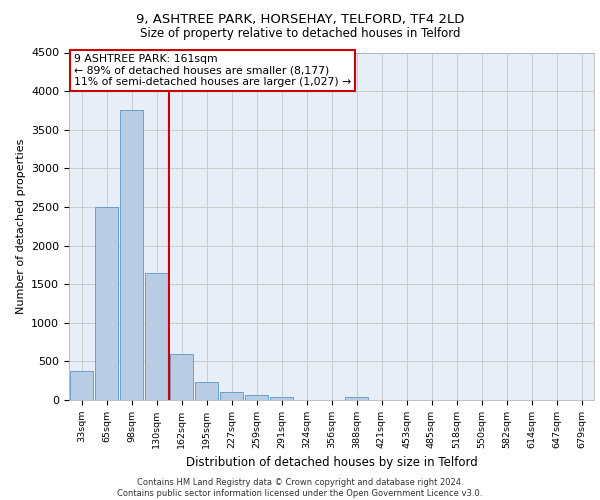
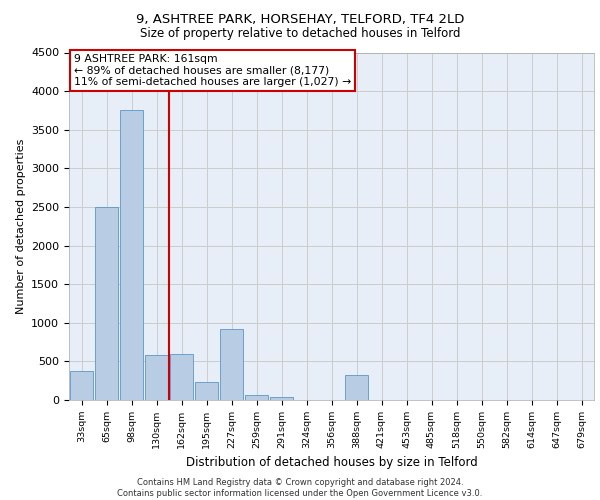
130sqm: 1650 -> 580
227sqm: 110 -> 920
388sqm: 40 -> 320
